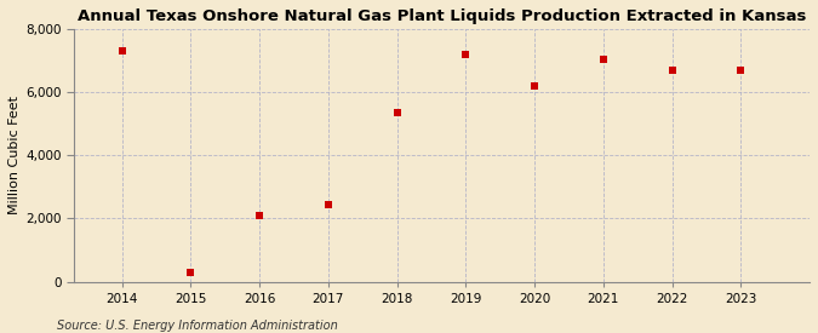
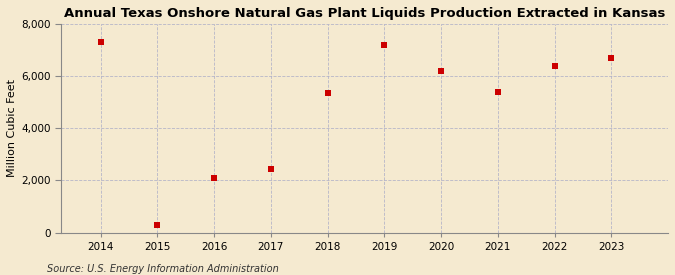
2021: 7,050 -> 5,400
2022: 6,700 -> 6,400
